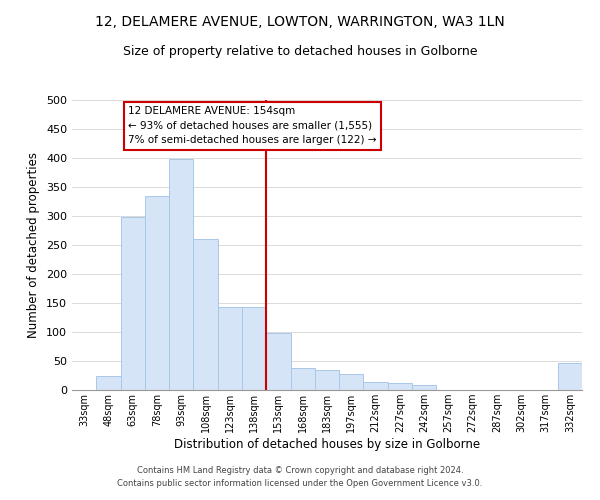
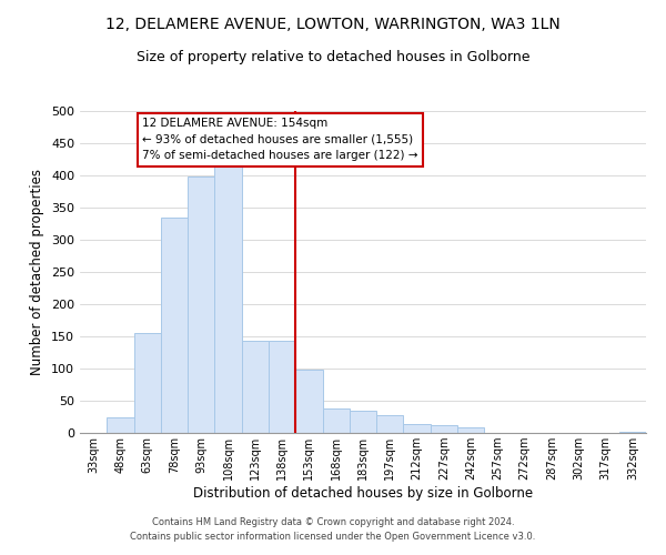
63sqm: 298 -> 155
108sqm: 260 -> 413
332sqm: 46 -> 2
